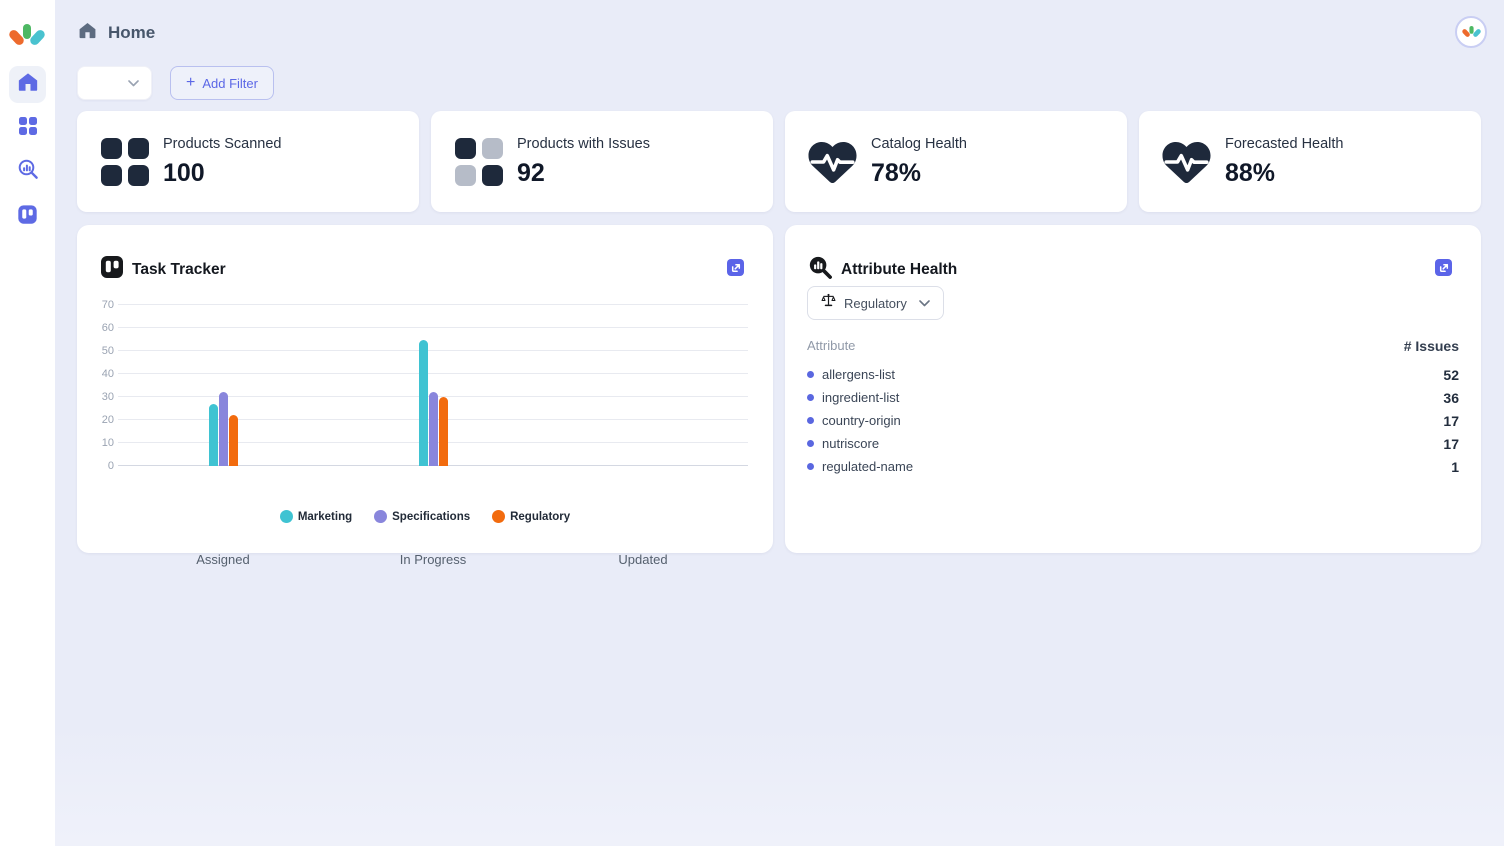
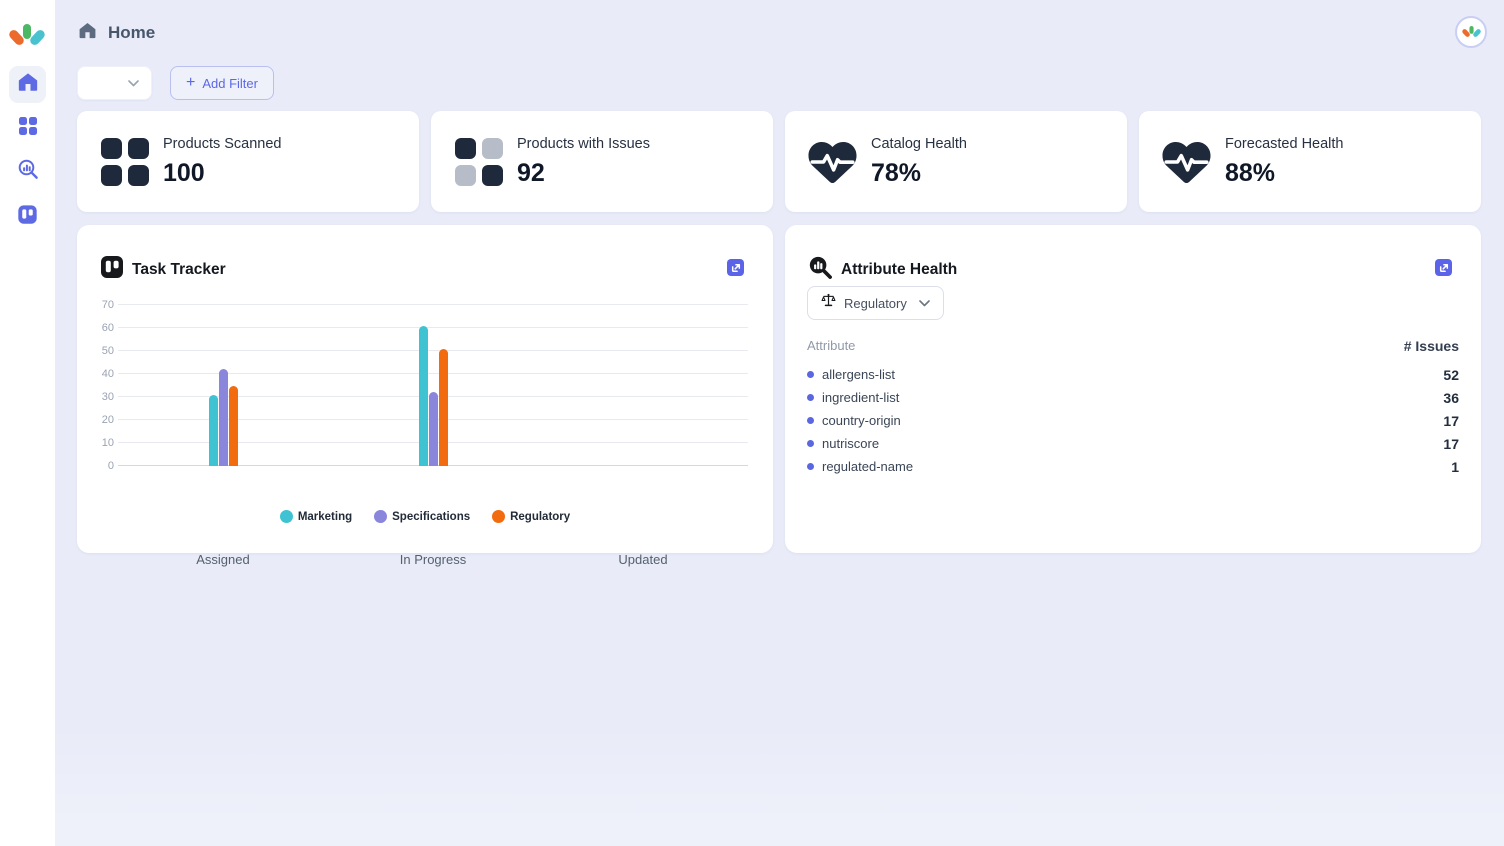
Marketing/Assigned: 27 -> 31
Specifications/Assigned: 32 -> 42
Regulatory/Assigned: 22 -> 35
Marketing/In Progress: 55 -> 61
Regulatory/In Progress: 30 -> 51
